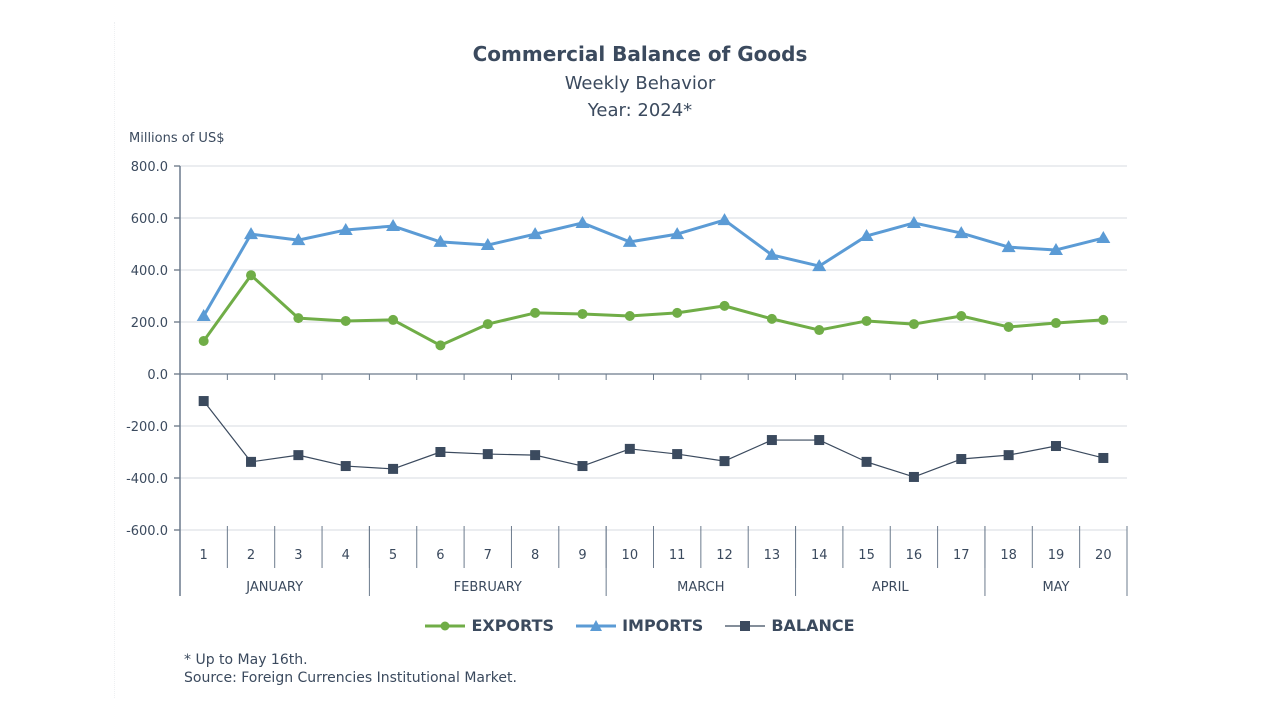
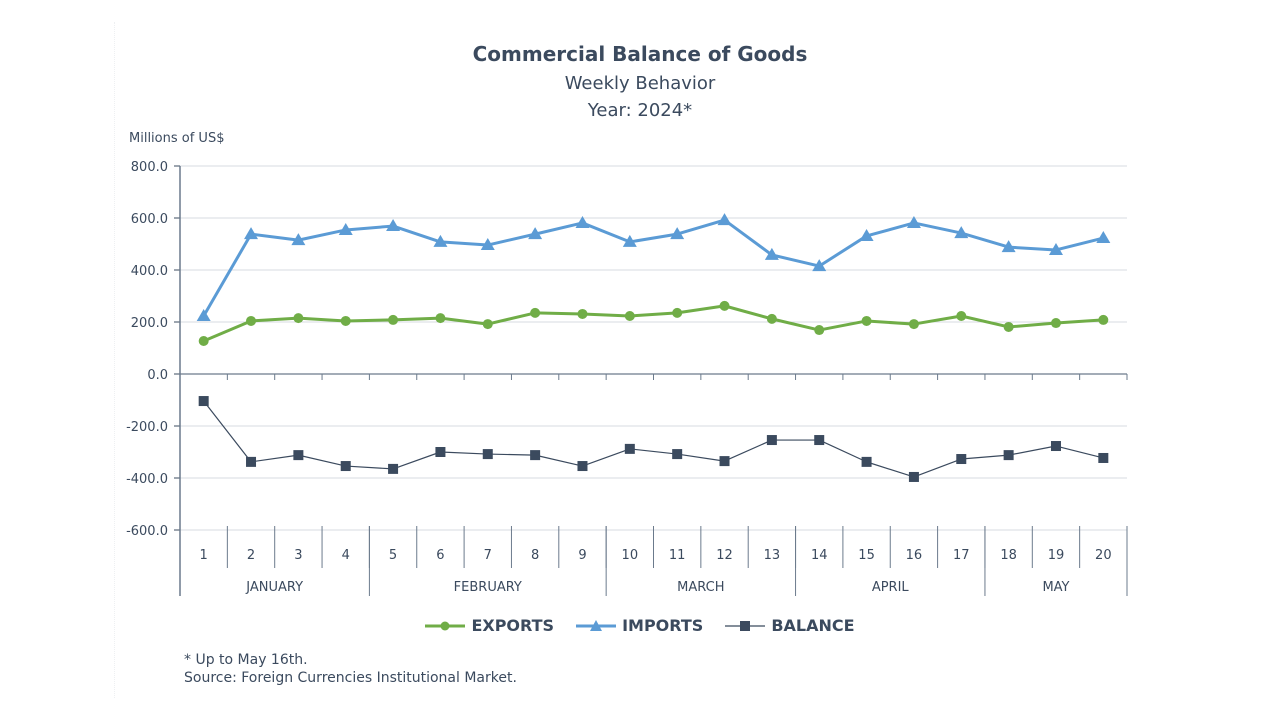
EXPORTS/2: 380 -> 200
EXPORTS/6: 110 -> 220
